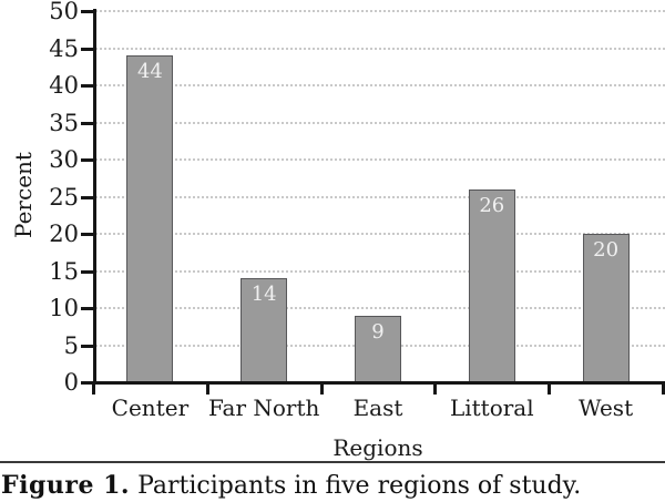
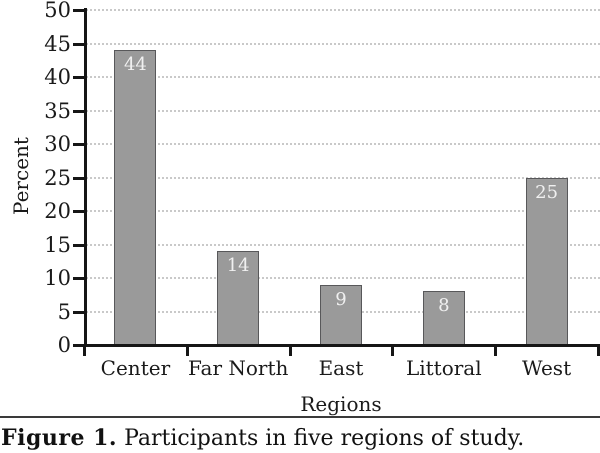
Littoral: 26 -> 8
West: 20 -> 25
